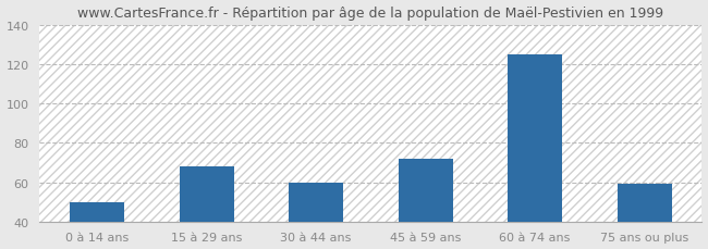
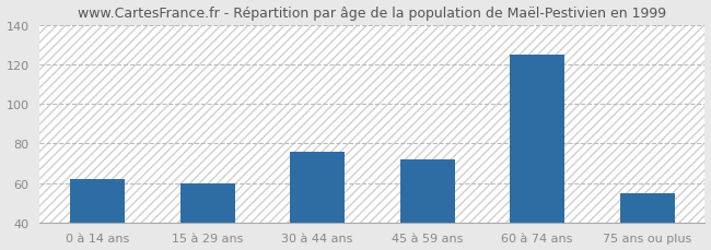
0 à 14 ans: 50 -> 62
15 à 29 ans: 68 -> 60
30 à 44 ans: 60 -> 76
75 ans ou plus: 59 -> 55
